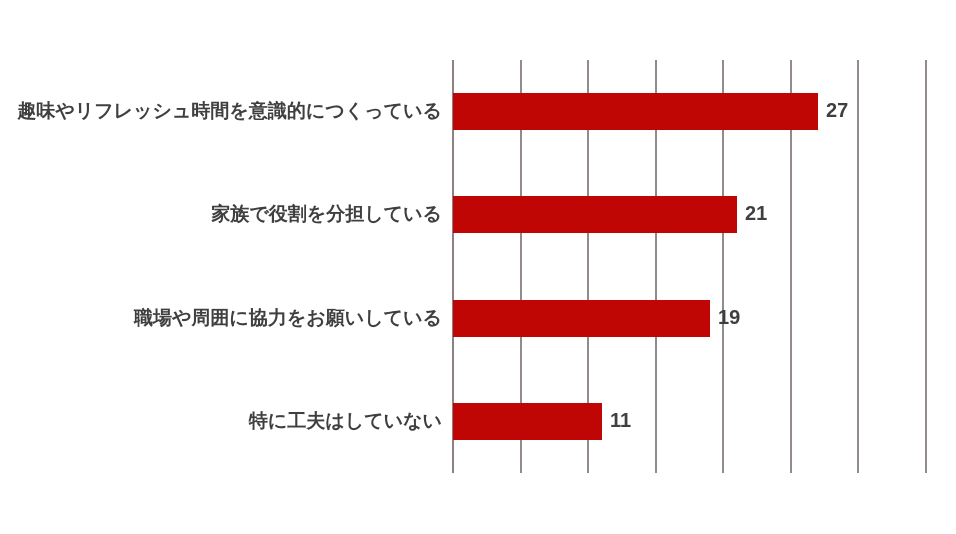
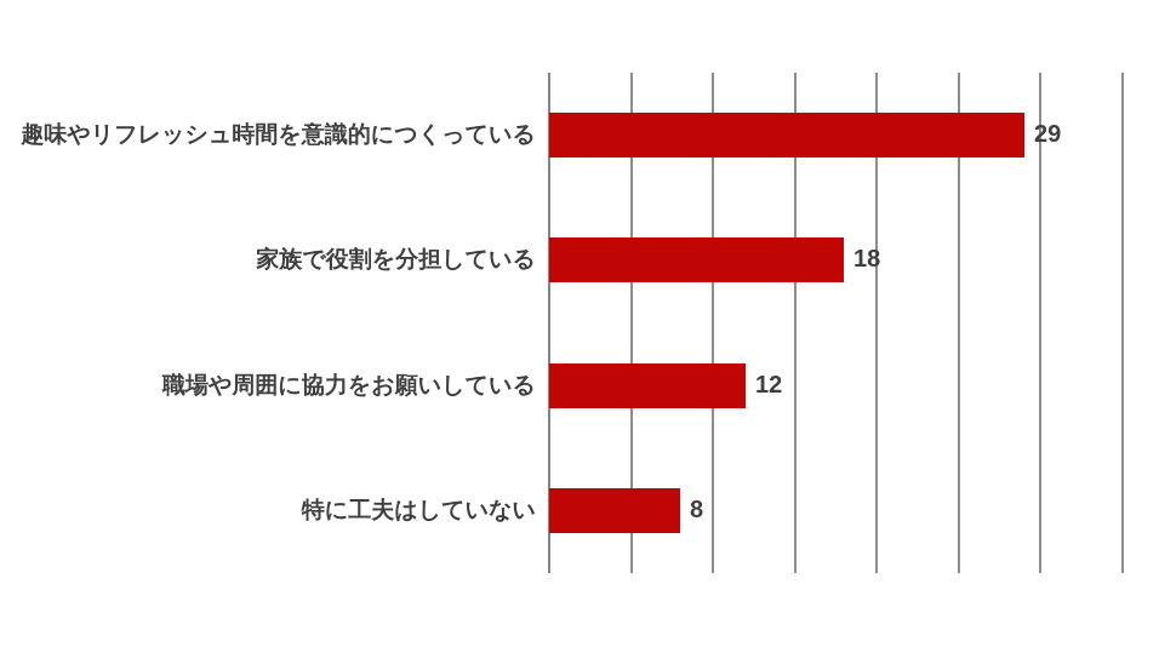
趣味やリフレッシュ時間を意識的につくっている: 27 -> 29
家族で役割を分担している: 21 -> 18
職場や周囲に協力をお願いしている: 19 -> 12
特に工夫はしていない: 11 -> 8
